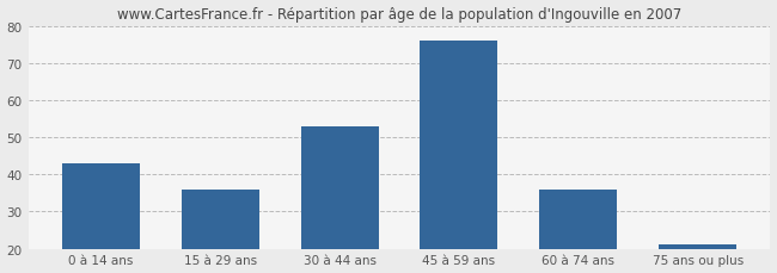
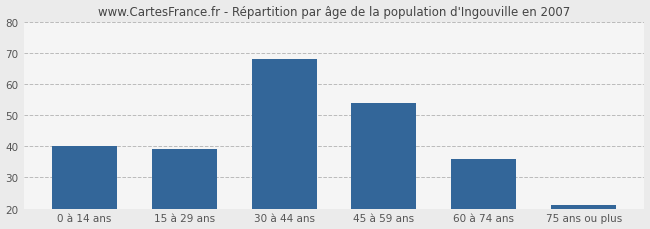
0 à 14 ans: 43 -> 40
15 à 29 ans: 36 -> 39
30 à 44 ans: 53 -> 68
45 à 59 ans: 76 -> 54
